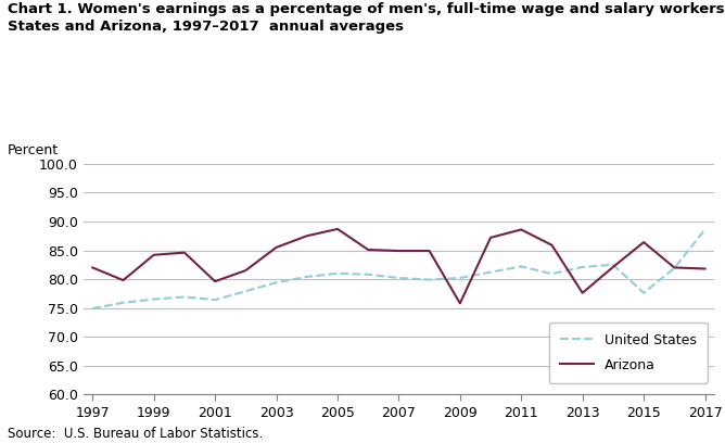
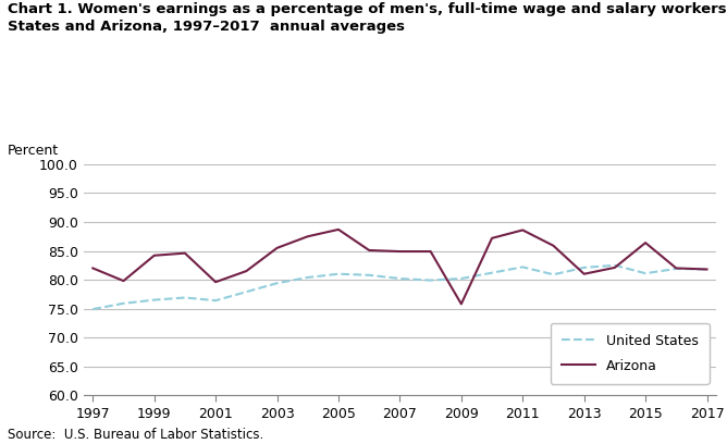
Arizona/2013: 77.6 -> 81.0
United States/2015: 77.6 -> 81.1
United States/2017: 88.6 -> 81.8
